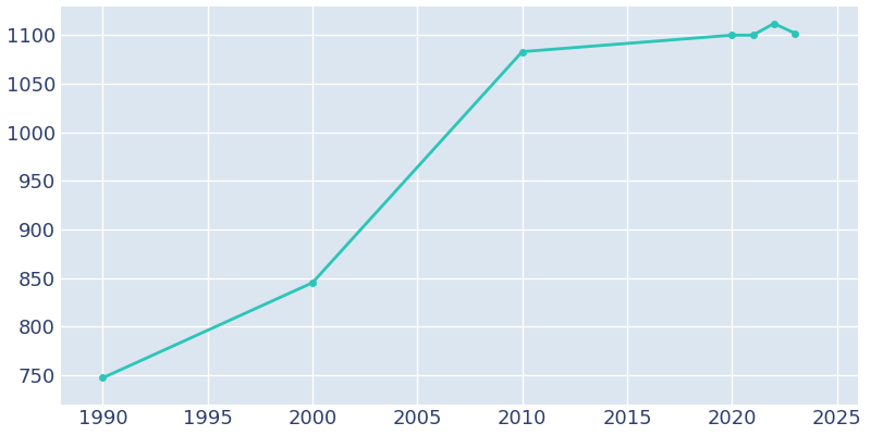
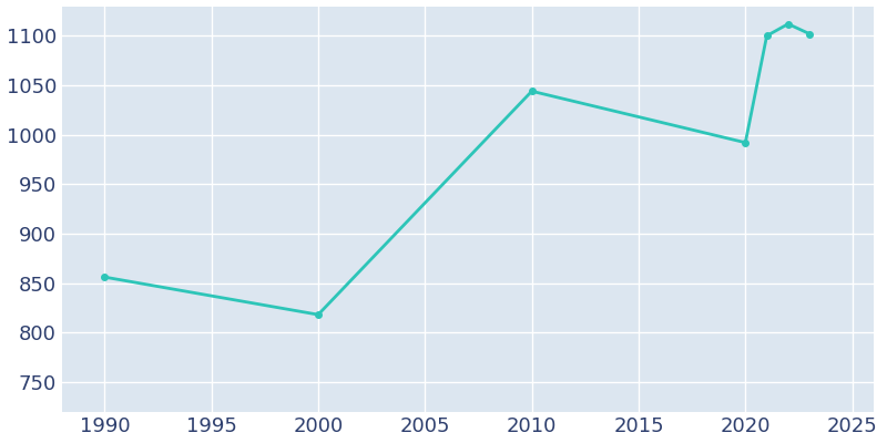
1990: 747 -> 856
2000: 845 -> 818
2010: 1083 -> 1044
2020: 1100 -> 992
